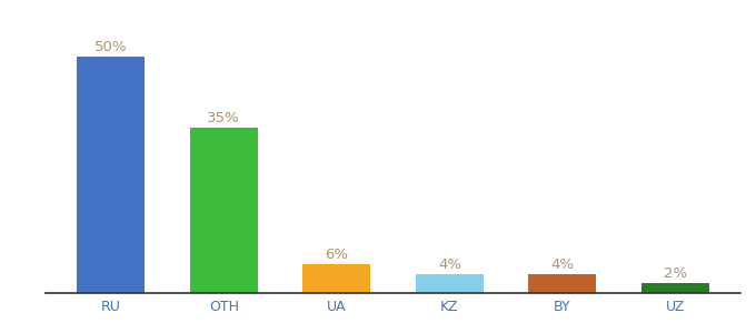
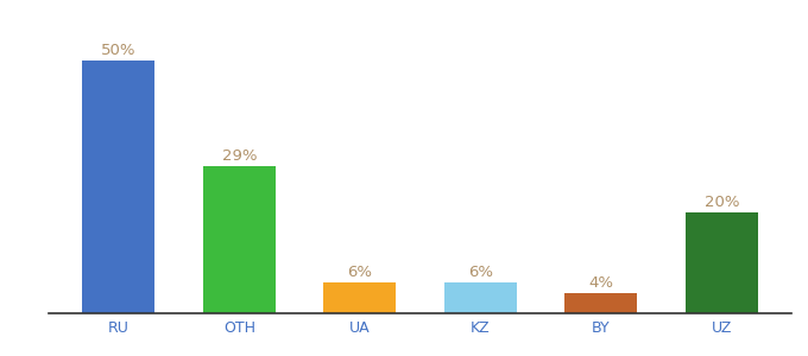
OTH: 35% -> 29%
KZ: 4% -> 6%
UZ: 2% -> 20%
